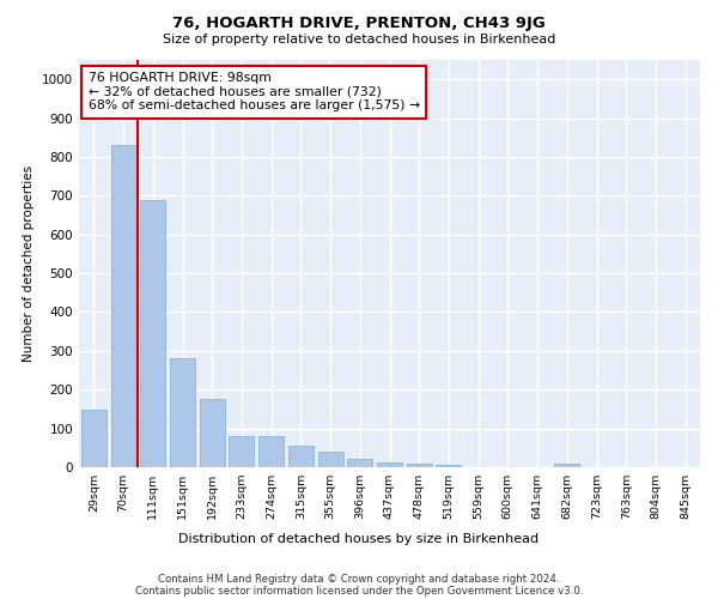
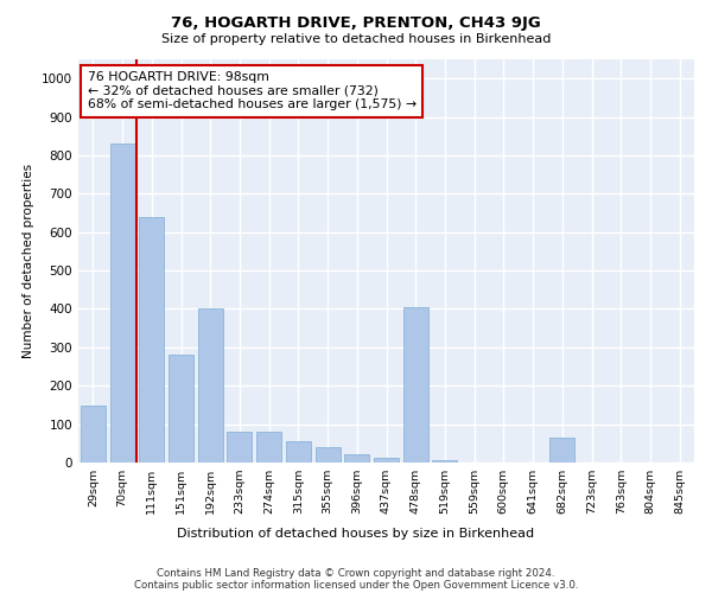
111sqm: 690 -> 640
192sqm: 175 -> 400
478sqm: 8 -> 405
682sqm: 10 -> 65
